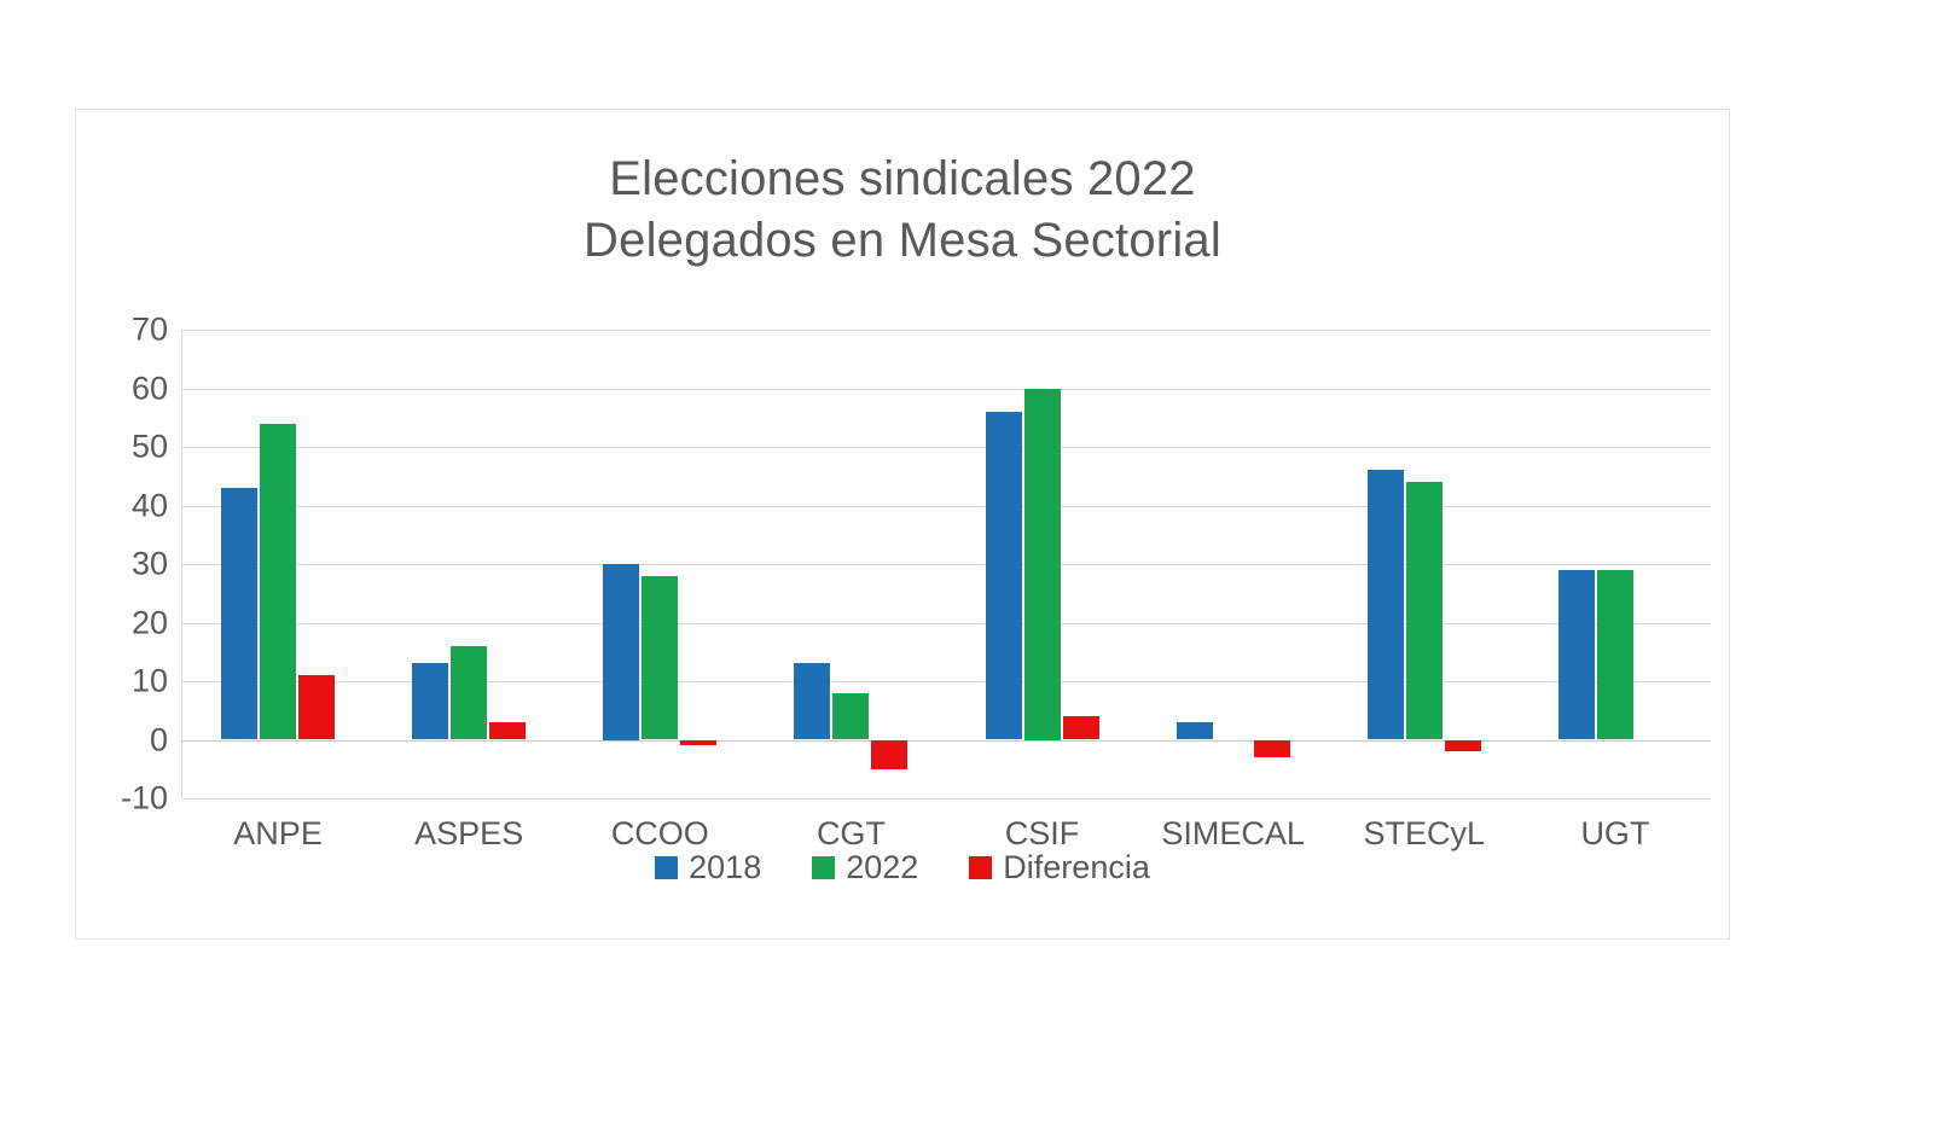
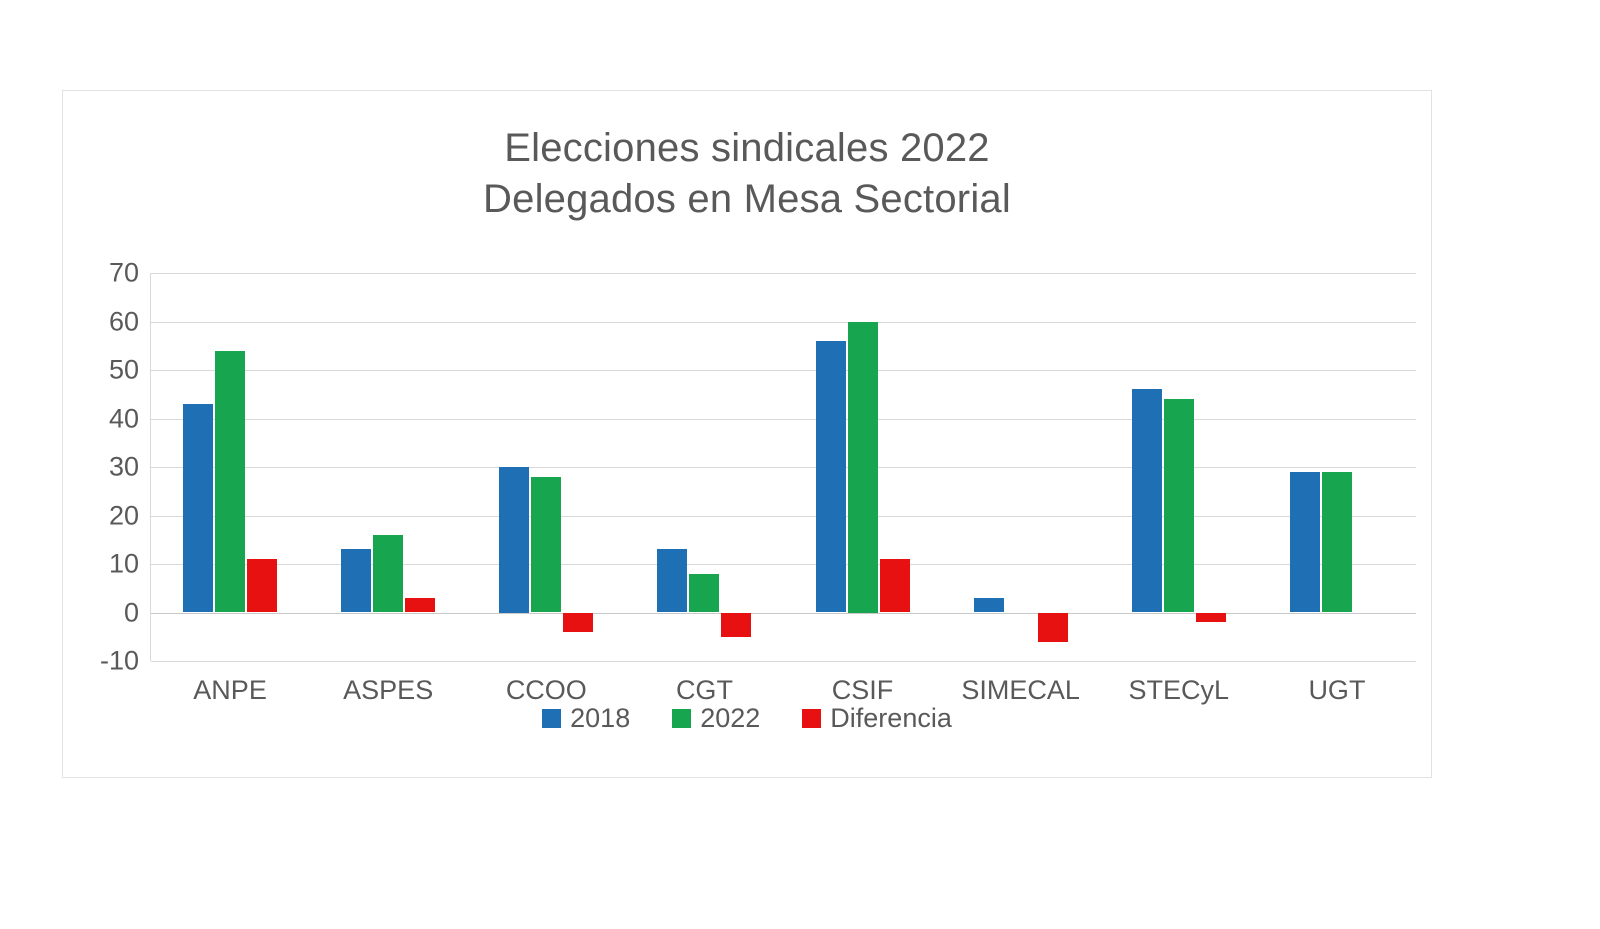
Diferencia/CCOO: -1 -> -4
Diferencia/CSIF: 4 -> 11
Diferencia/SIMECAL: -3 -> -6
